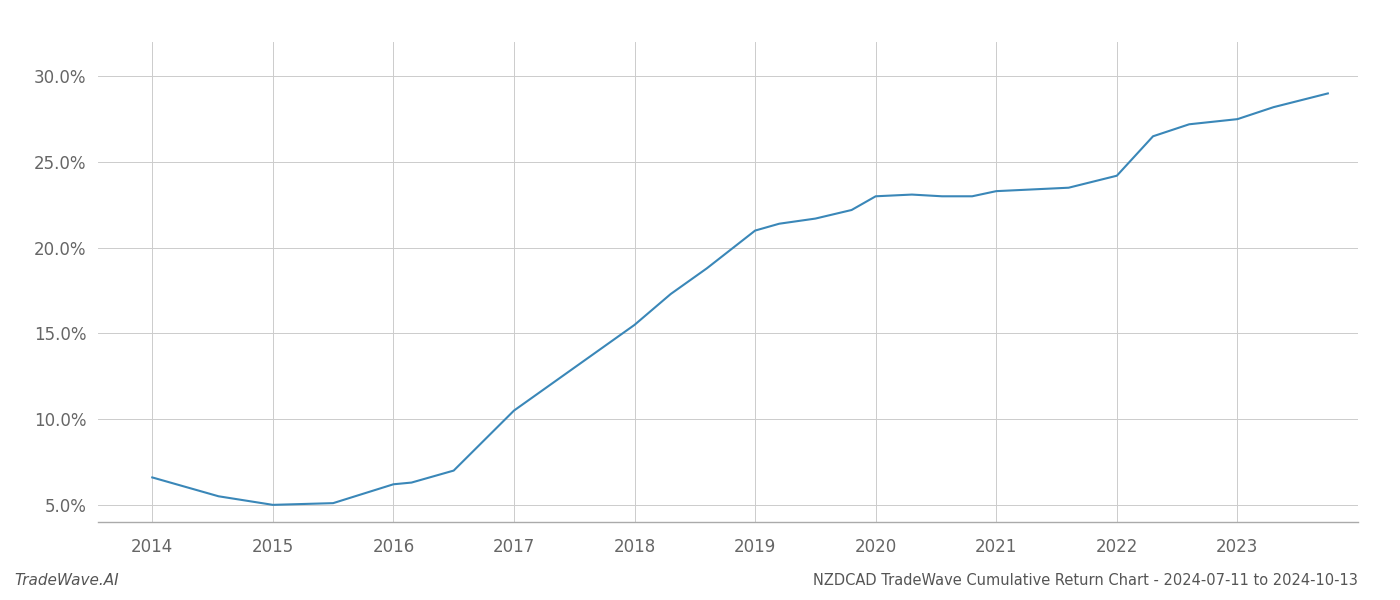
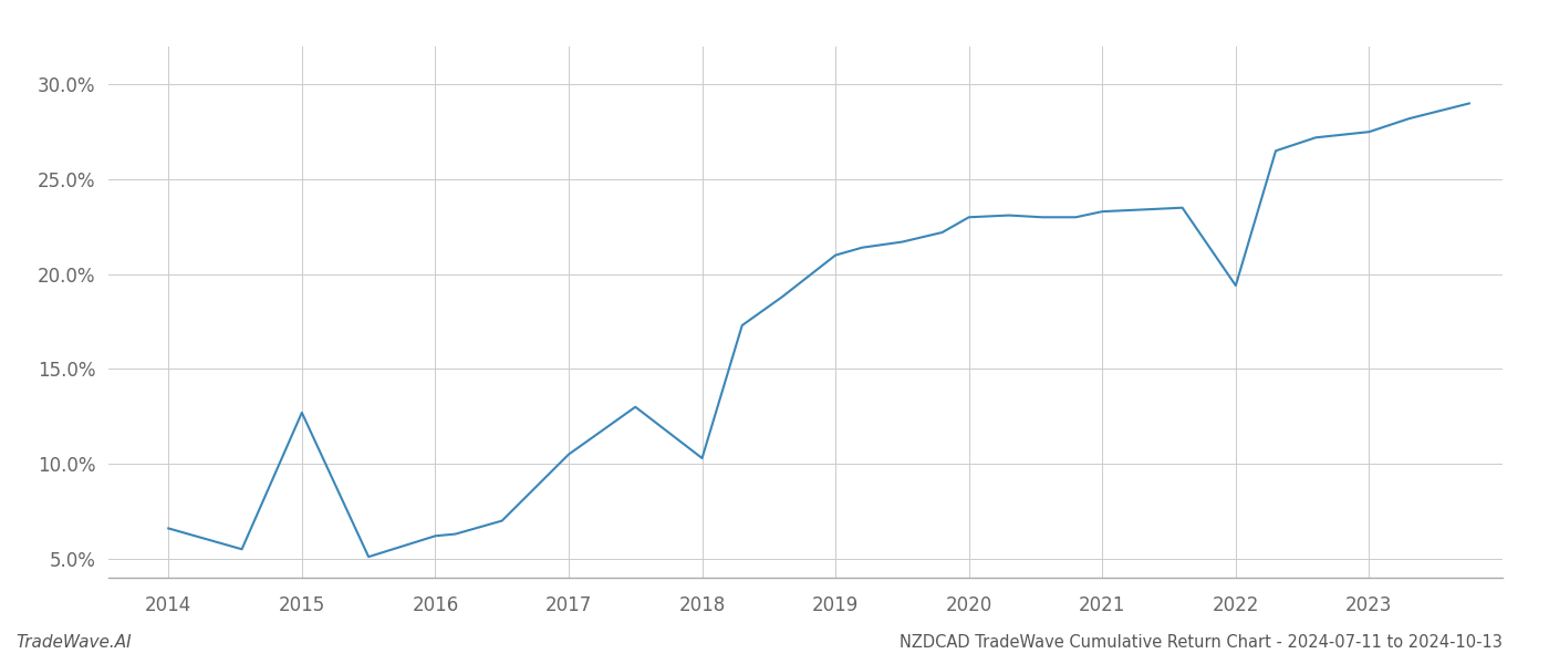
2015: 5.0% -> 12.7%
2018: 15.5% -> 10.3%
2022: 24.2% -> 19.4%
